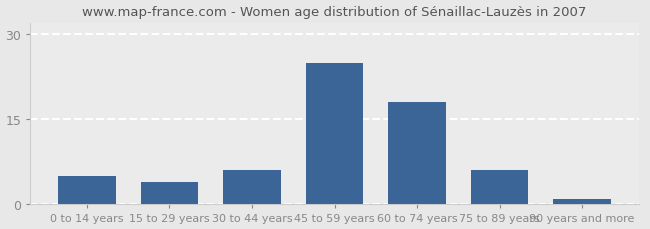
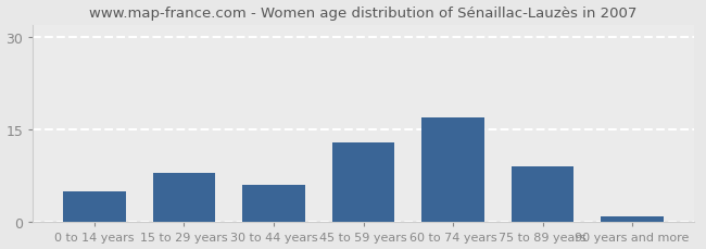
15 to 29 years: 4 -> 8
45 to 59 years: 25 -> 13
60 to 74 years: 18 -> 17
75 to 89 years: 6 -> 9
